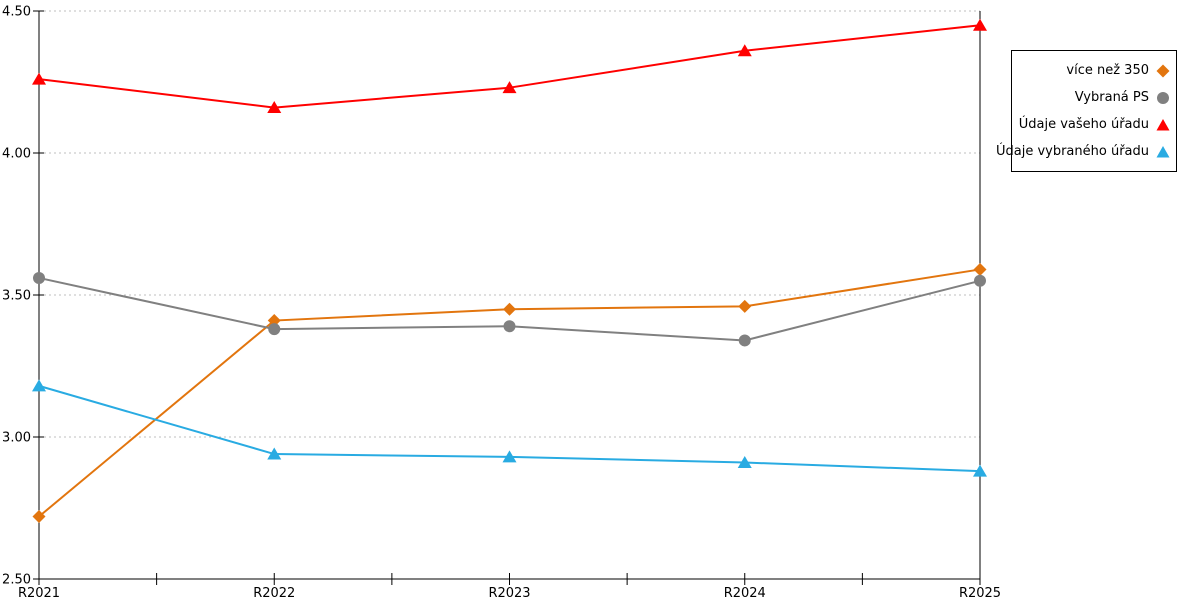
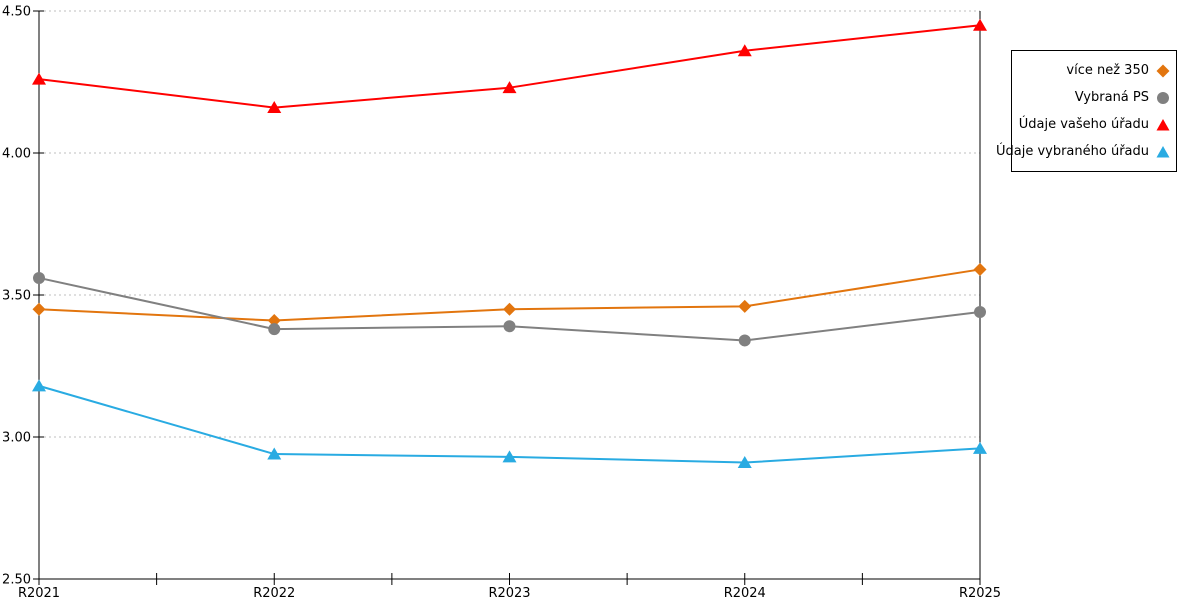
více než 350/R2021: 2.72 -> 3.45
Vybraná PS/R2025: 3.55 -> 3.44
Údaje vybraného úřadu/R2025: 2.88 -> 2.96
